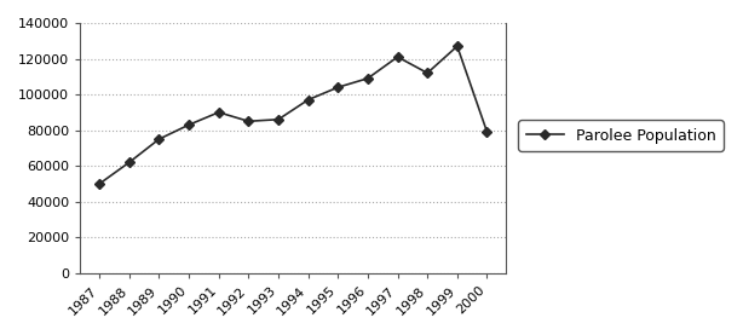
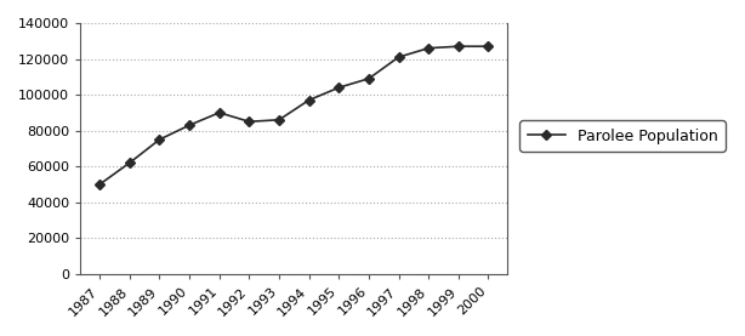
1998: 112000 -> 126000
2000: 79000 -> 127000
